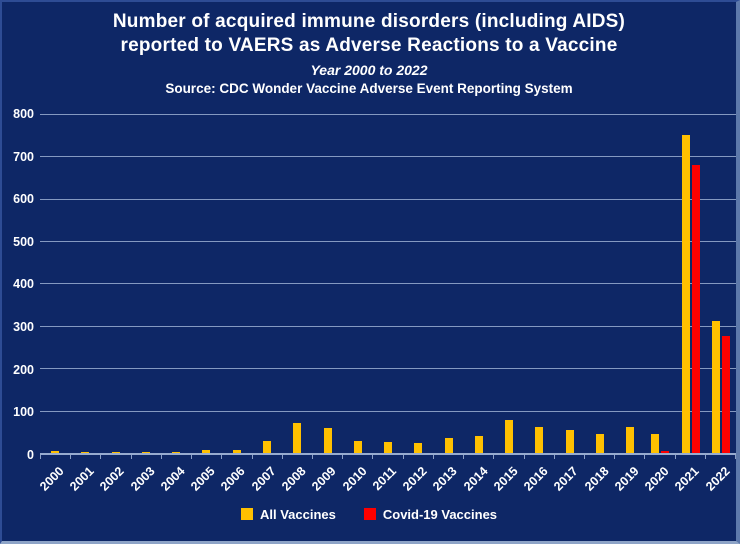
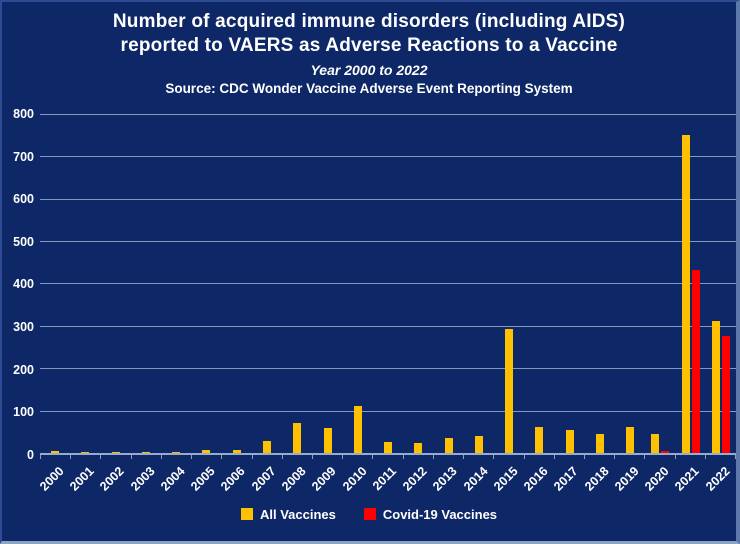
All Vaccines/2010: 30 -> 110
All Vaccines/2015: 80 -> 290
Covid-19 Vaccines/2021: 680 -> 430
